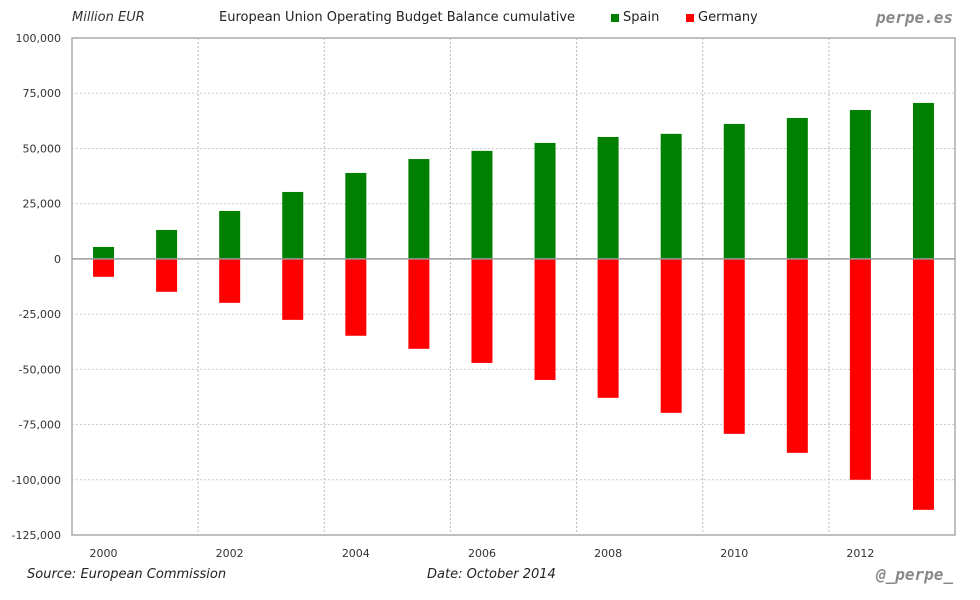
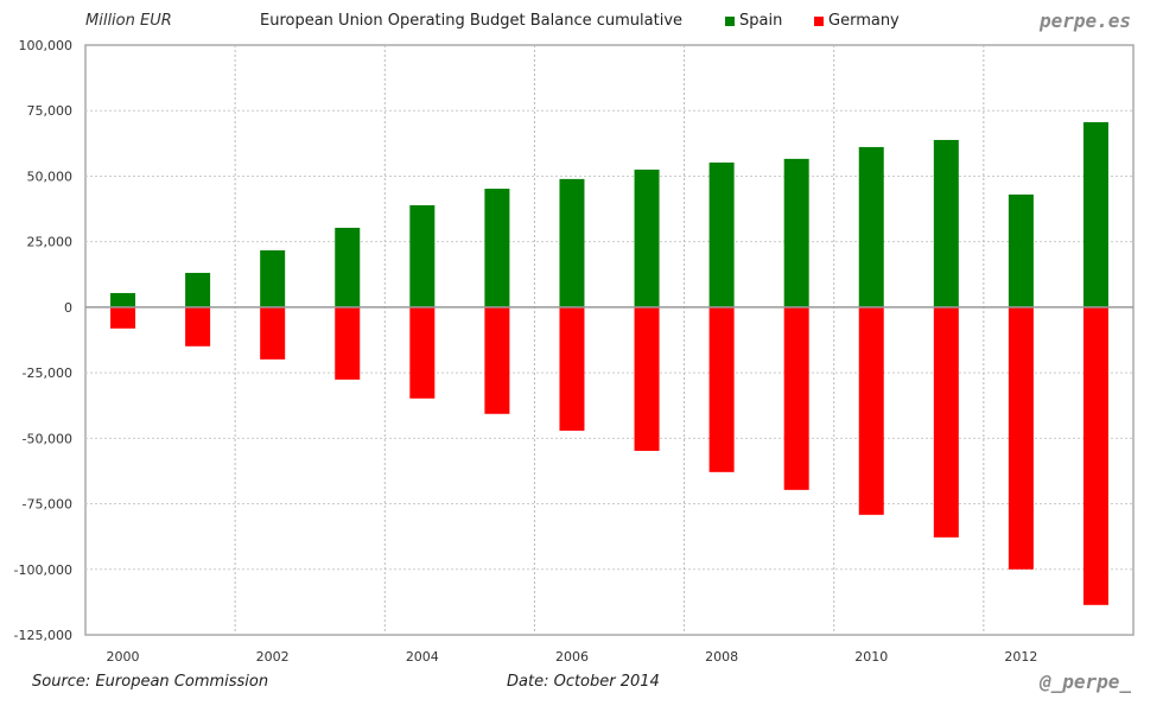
Spain/2012: 67000 -> 43000
